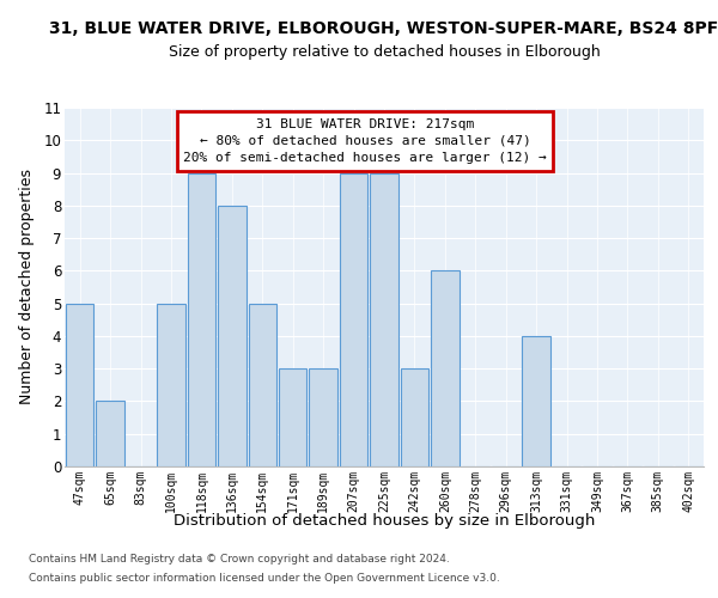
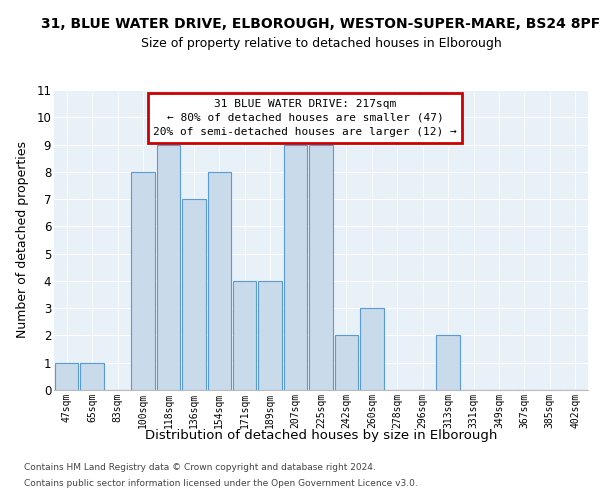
47sqm: 5 -> 1
65sqm: 2 -> 1
100sqm: 5 -> 8
136sqm: 8 -> 7
154sqm: 5 -> 8
171sqm: 3 -> 4
189sqm: 3 -> 4
242sqm: 3 -> 2
260sqm: 6 -> 3
313sqm: 4 -> 2
